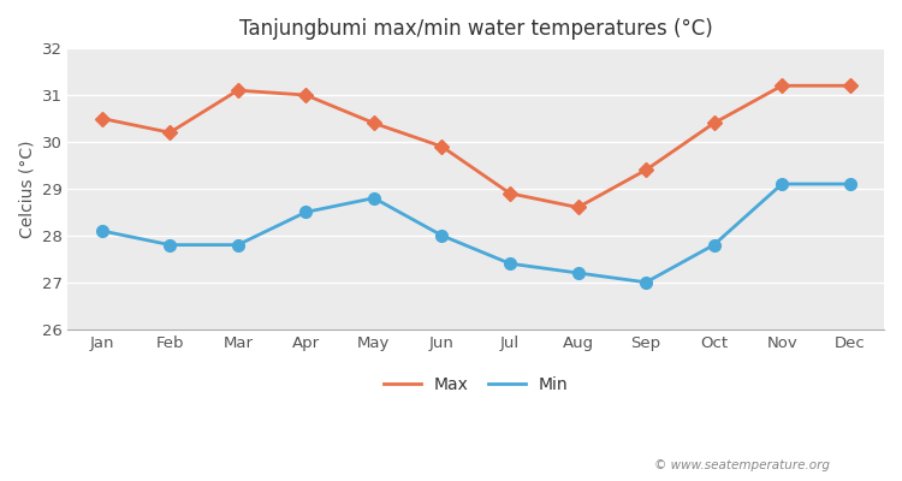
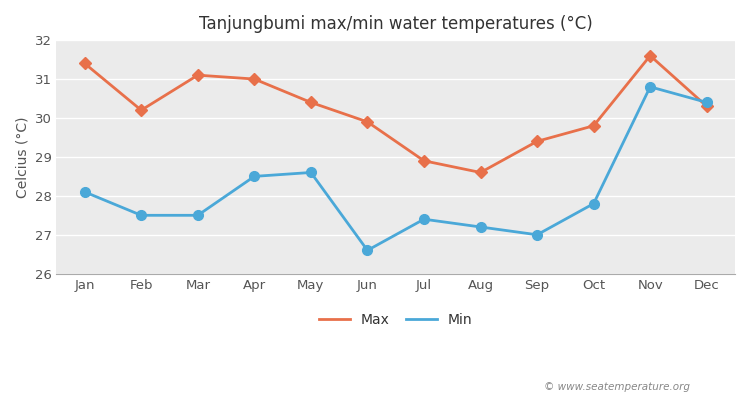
Max/Jan: 30.5 -> 31.4
Min/Feb: 27.8 -> 27.5
Min/Mar: 27.8 -> 27.5
Min/May: 28.8 -> 28.6
Min/Jun: 28.0 -> 26.6
Max/Oct: 30.4 -> 29.8
Max/Nov: 31.2 -> 31.6
Min/Nov: 29.1 -> 30.8
Max/Dec: 31.2 -> 30.3
Min/Dec: 29.1 -> 30.4
